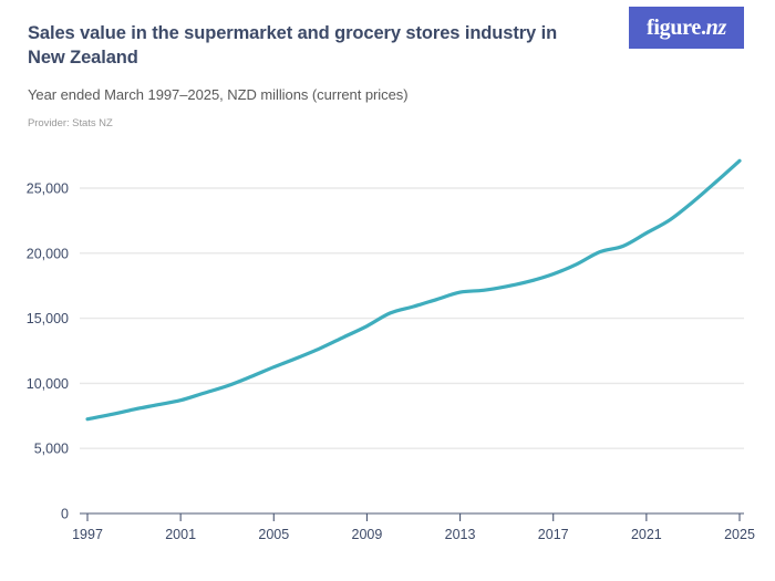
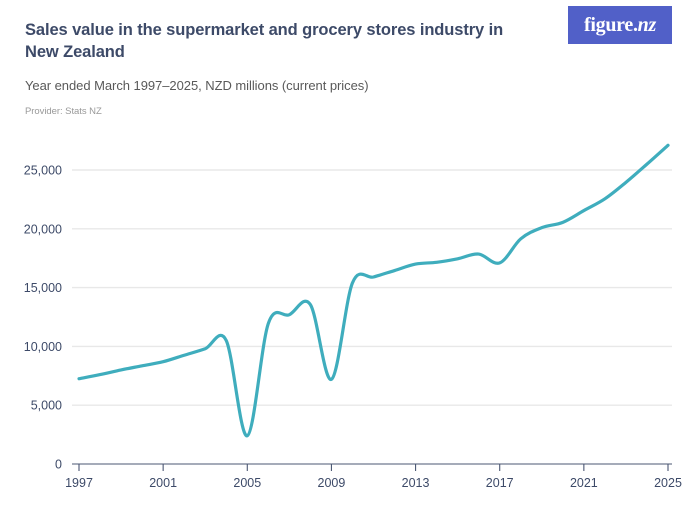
2005: 11200 -> 2400
2009: 14400 -> 7200
2017: 18400 -> 17100
